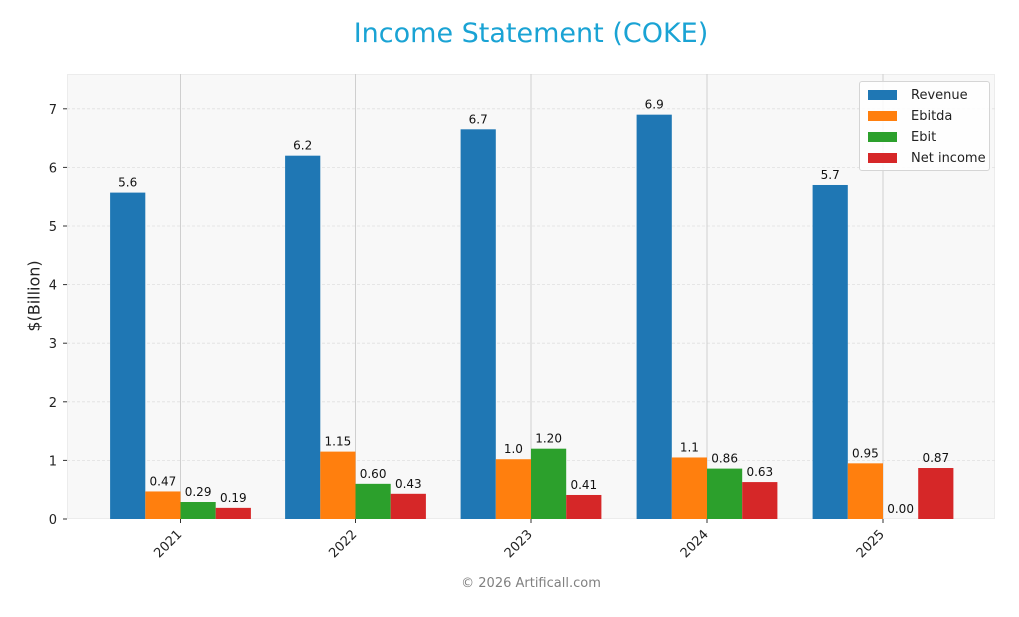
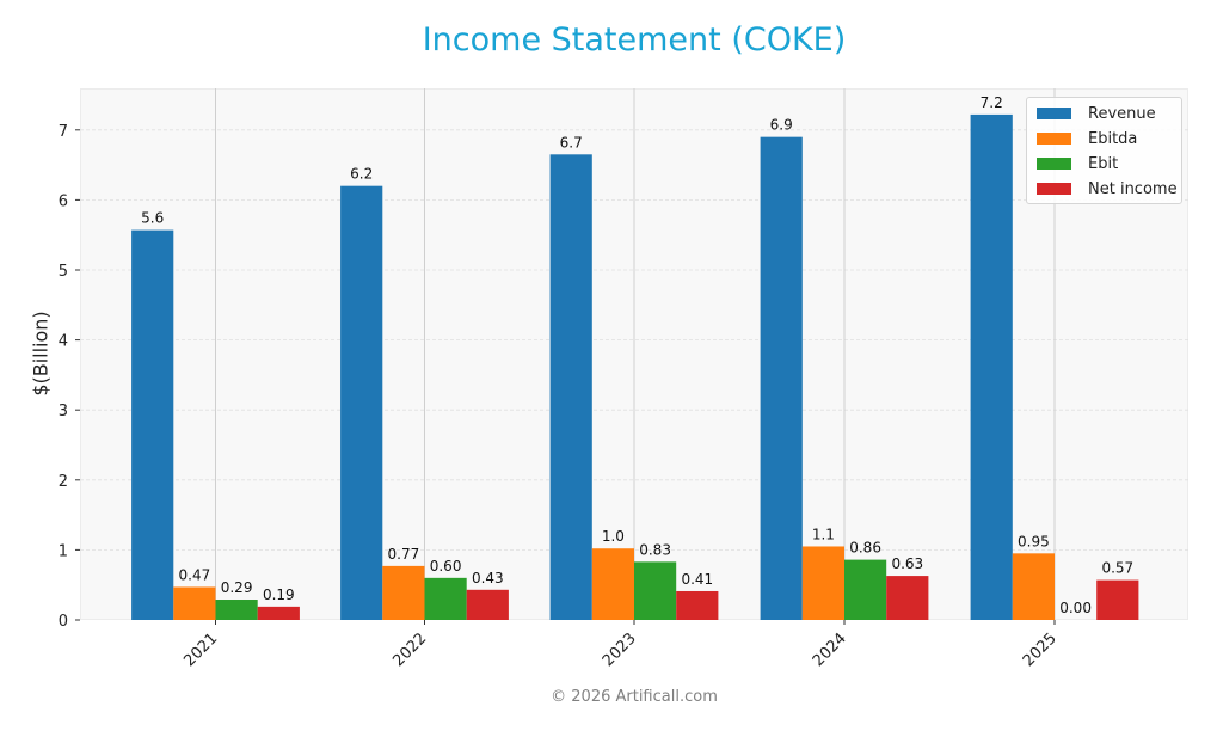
Ebitda/2022: 1.15 -> 0.77
Ebit/2023: 1.20 -> 0.83
Revenue/2025: 5.7 -> 7.2
Net income/2025: 0.87 -> 0.57
